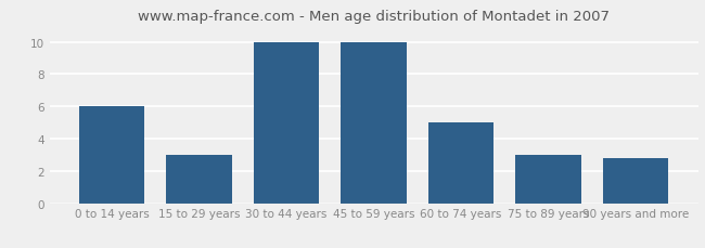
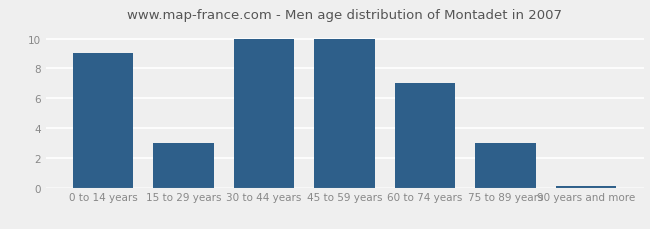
0 to 14 years: 6.0 -> 9.0
60 to 74 years: 5.0 -> 7.0
90 years and more: 2.8 -> 0.1
